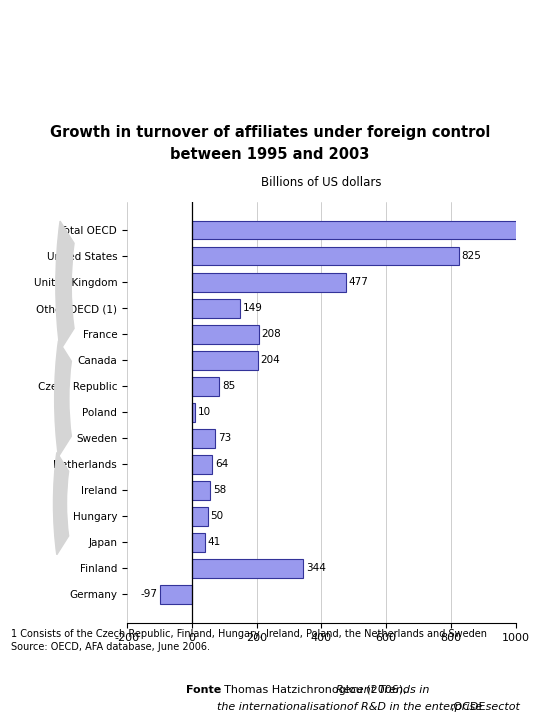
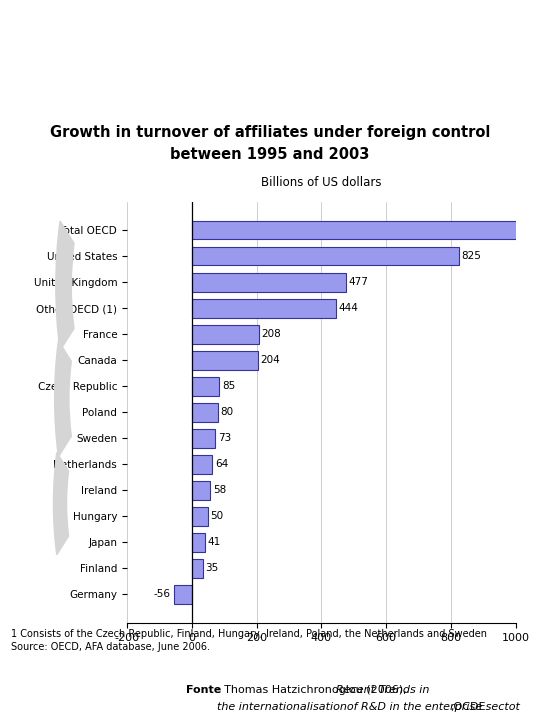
Other OECD (1): 149 -> 444
Poland: 10 -> 80
Finland: 344 -> 35
Germany: -97 -> -56
